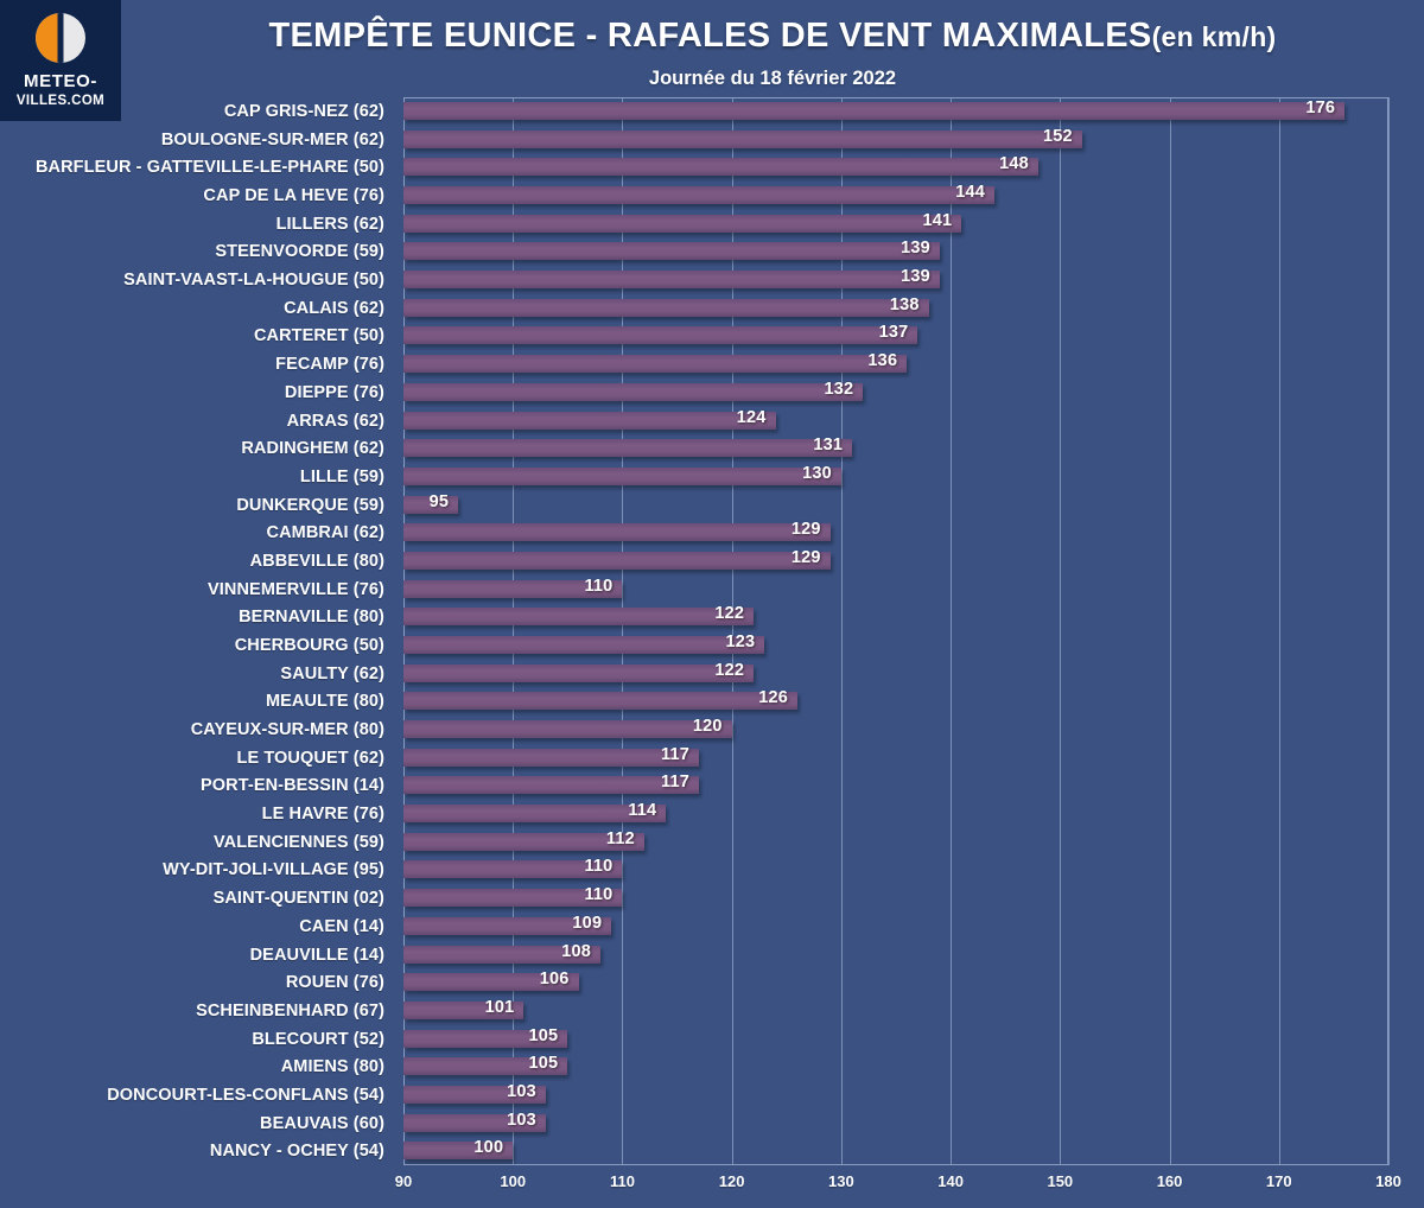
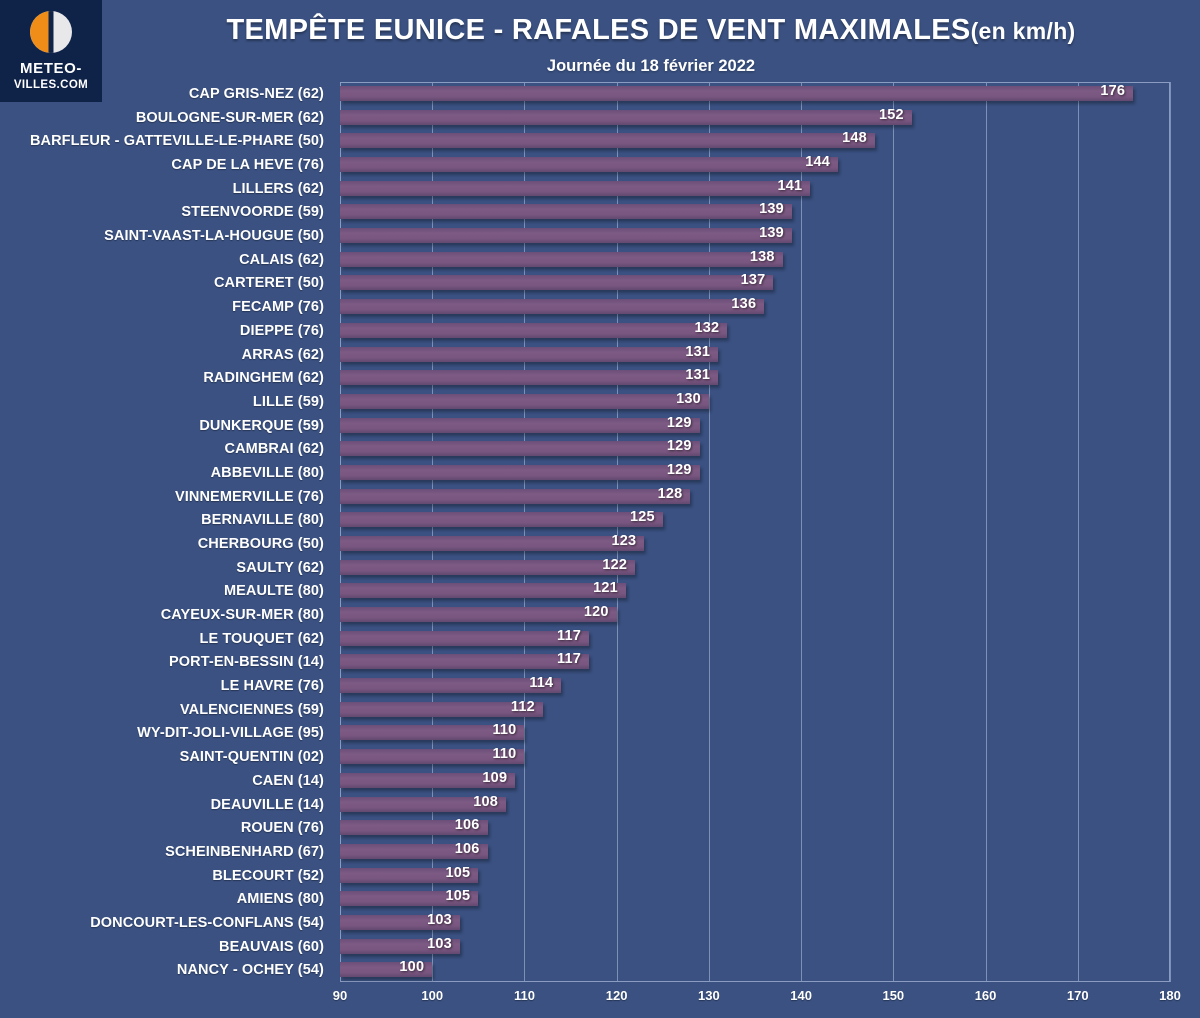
ARRAS (62): 124 -> 131
DUNKERQUE (59): 95 -> 129
VINNEMERVILLE (76): 110 -> 128
BERNAVILLE (80): 122 -> 125
MEAULTE (80): 126 -> 121
SCHEINBENHARD (67): 101 -> 106
